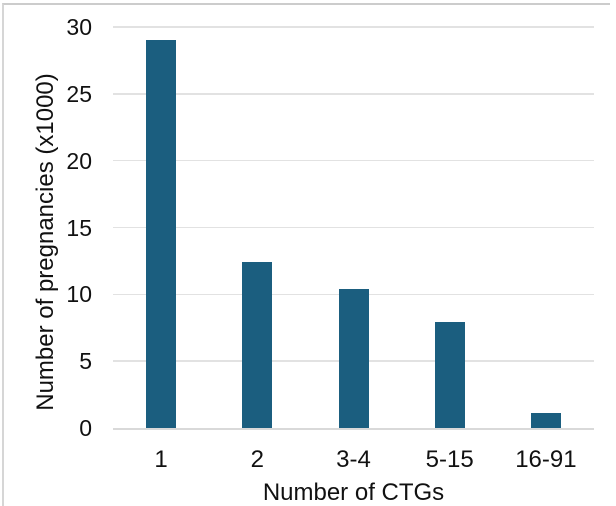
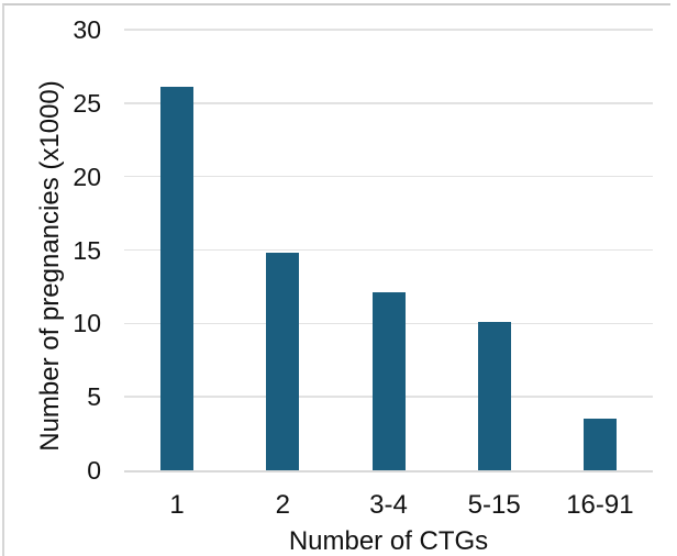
1: 29.0 -> 26.1
2: 12.4 -> 14.8
3-4: 10.4 -> 12.1
5-15: 7.9 -> 10.1
16-91: 1.1 -> 3.5
